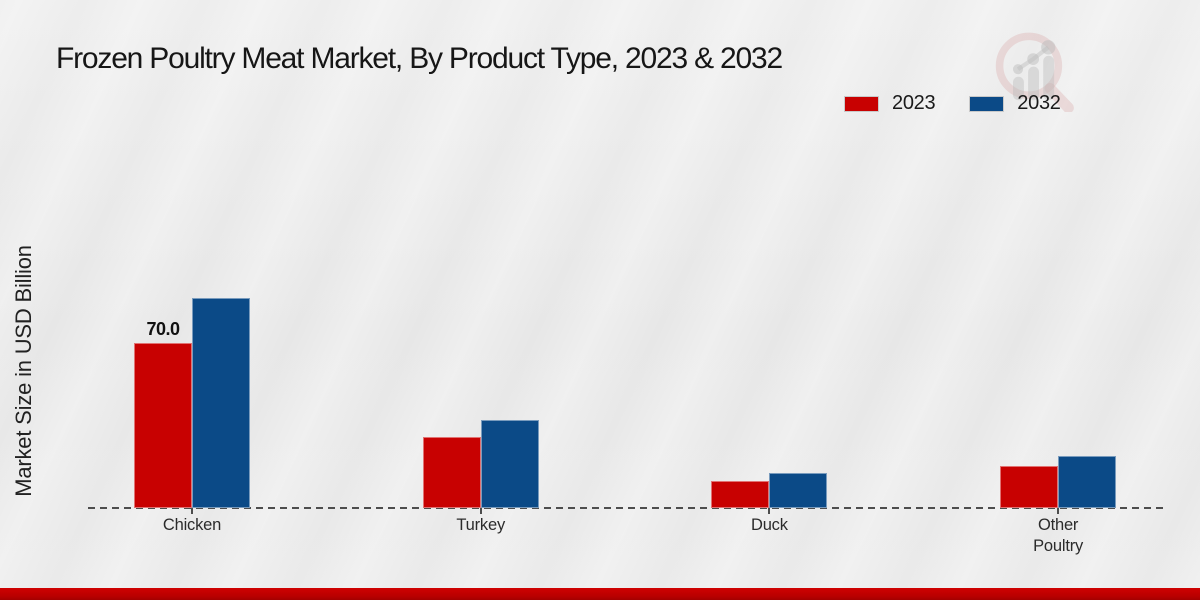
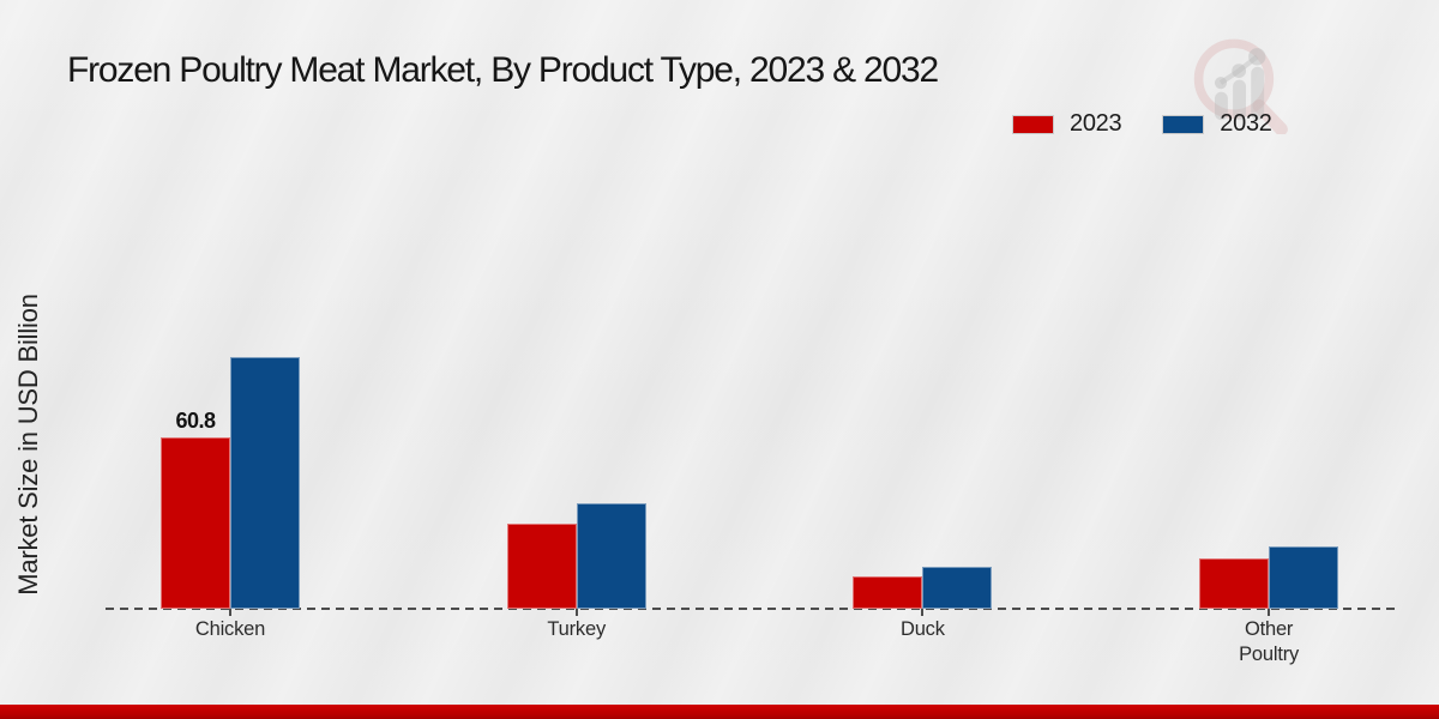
2023/Chicken: 70.0 -> 60.8
